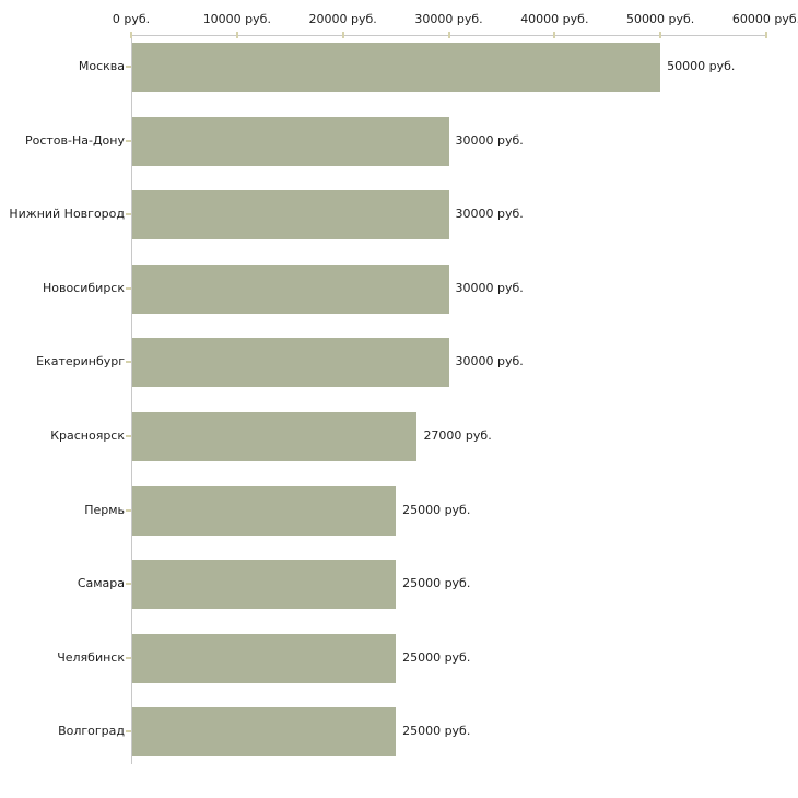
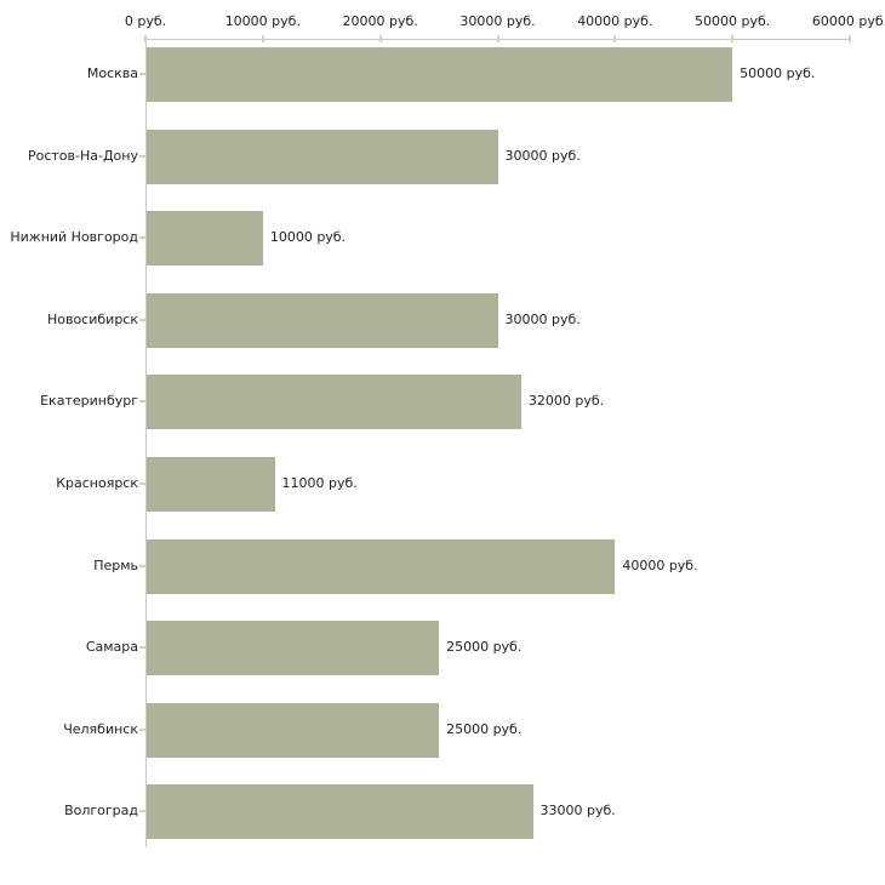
Нижний Новгород: 30000 -> 10000
Екатеринбург: 30000 -> 32000
Красноярск: 27000 -> 11000
Пермь: 25000 -> 40000
Волгоград: 25000 -> 33000
